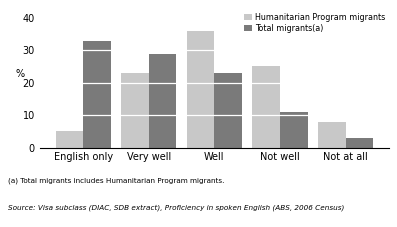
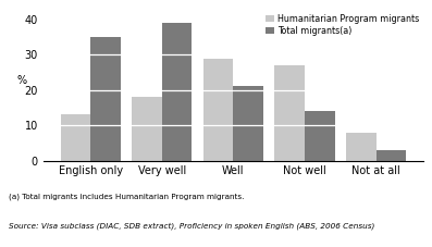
Humanitarian Program migrants/English only: 5 -> 13
Total migrants(a)/English only: 33 -> 35
Humanitarian Program migrants/Very well: 23 -> 18
Total migrants(a)/Very well: 29 -> 39
Humanitarian Program migrants/Well: 36 -> 29
Total migrants(a)/Well: 23 -> 21
Humanitarian Program migrants/Not well: 25 -> 27
Total migrants(a)/Not well: 11 -> 14
